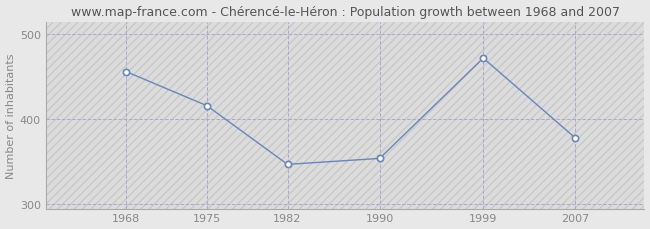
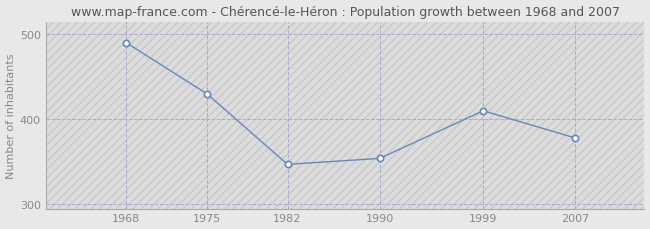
1968: 456 -> 490
1975: 416 -> 430
1999: 472 -> 410
